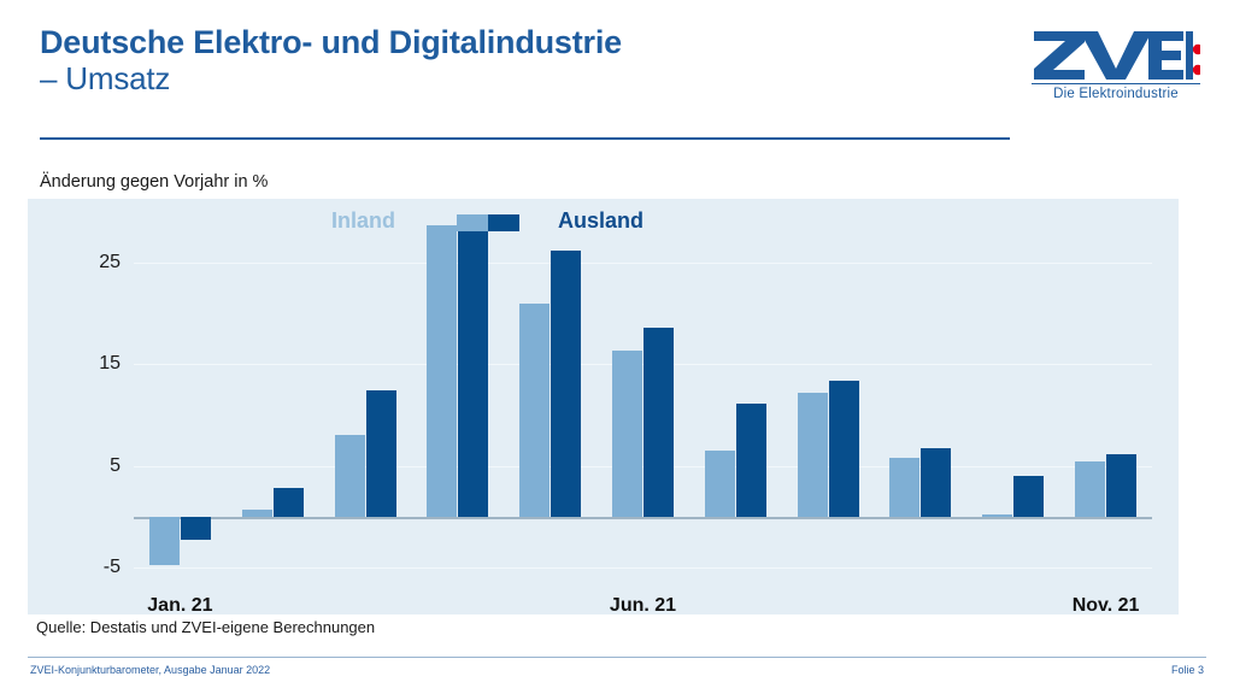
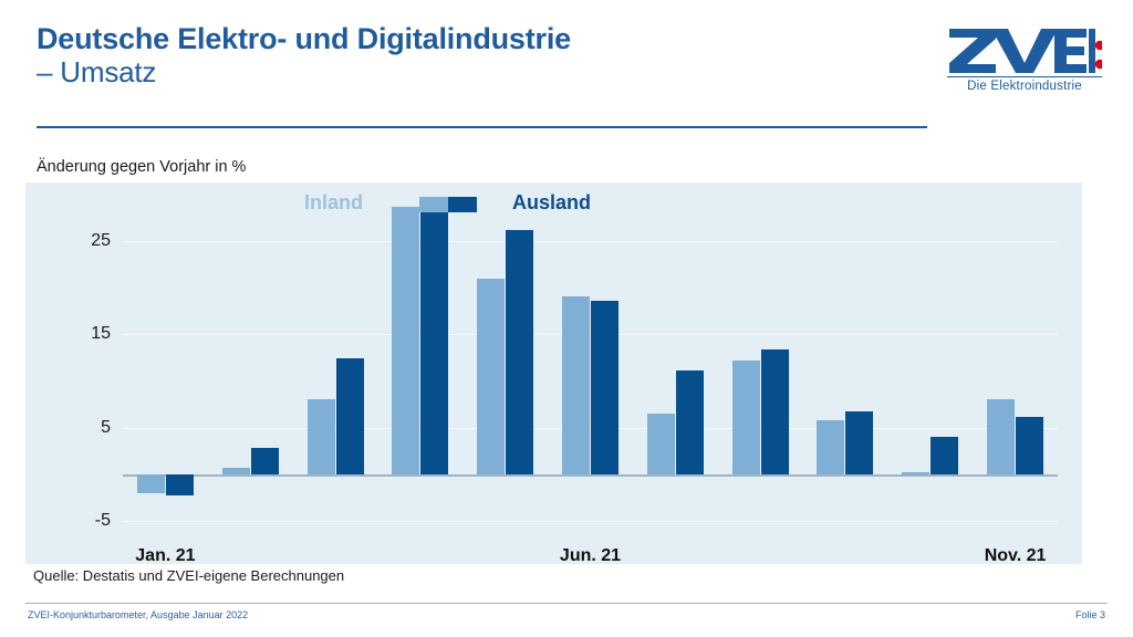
Inland/Jan. 21: -5 -> -2
Inland/Jun. 21: 16 -> 19
Inland/Nov. 21: 6 -> 8
